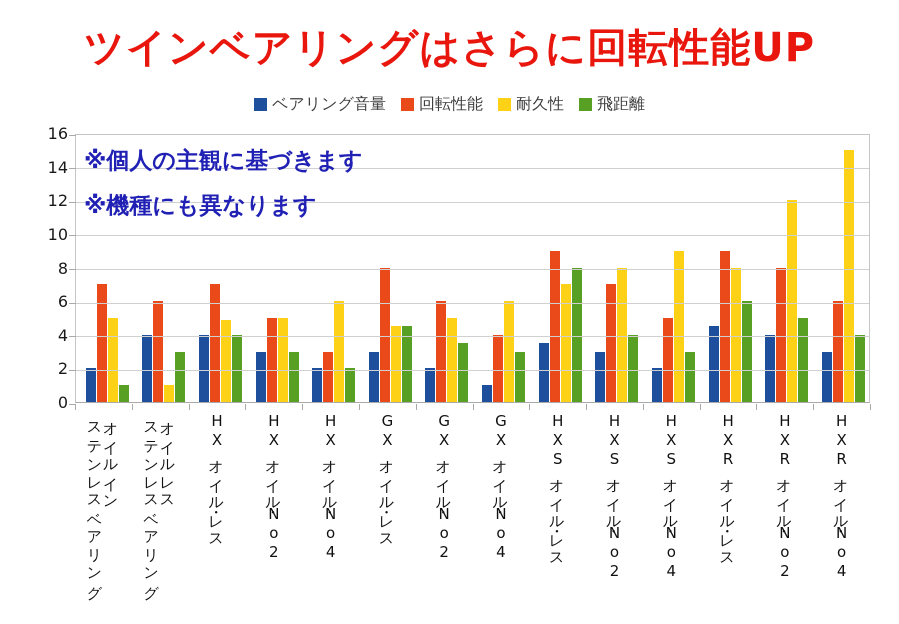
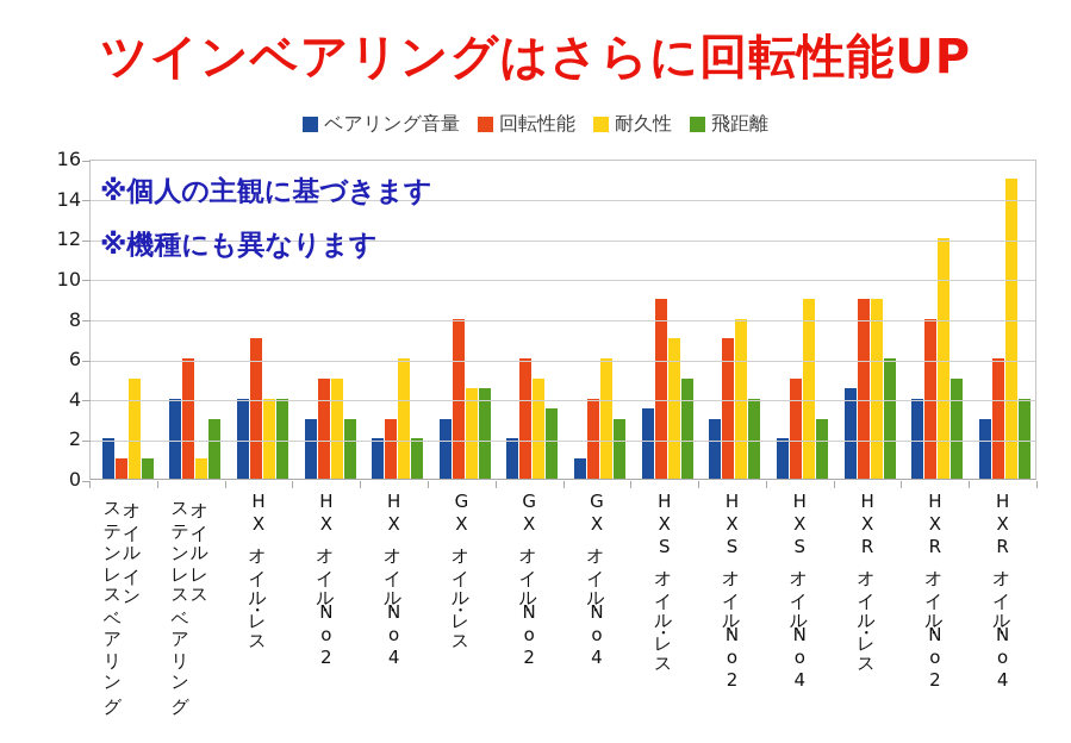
回転性能/オイルイン ステンレスベアリング: 7 -> 1
耐久性/HXオイル・レス: 4.9 -> 4.0
飛距離/HXSオイル・レス: 8.0 -> 5.0
耐久性/HXRオイル・レス: 8.0 -> 9.0
